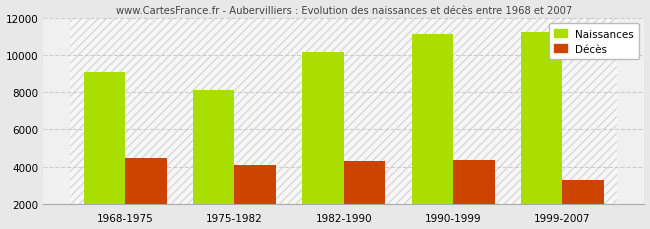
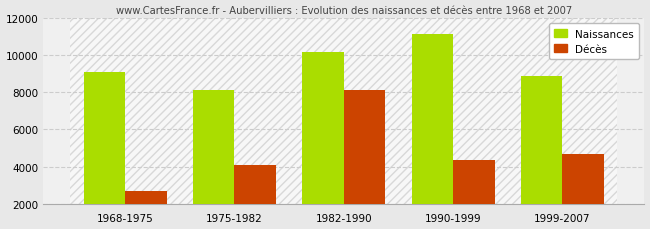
Décès/1968-1975: 4400 -> 2700
Décès/1982-1990: 4300 -> 8100
Naissances/1999-2007: 11200 -> 8900
Décès/1999-2007: 3300 -> 4700
